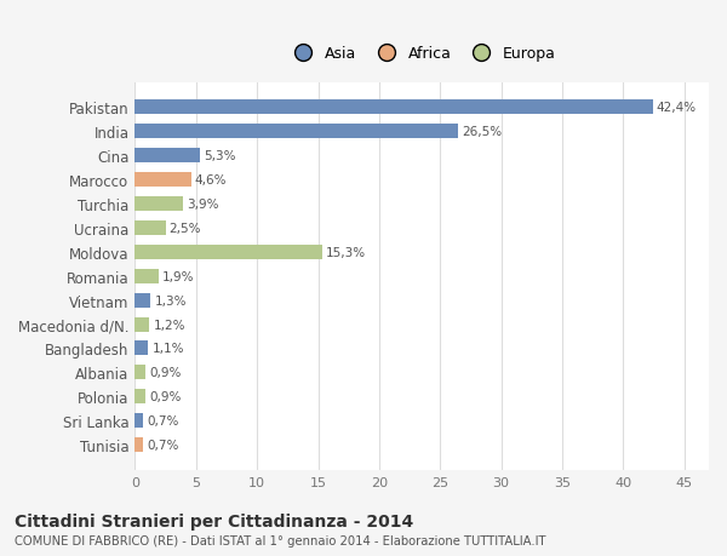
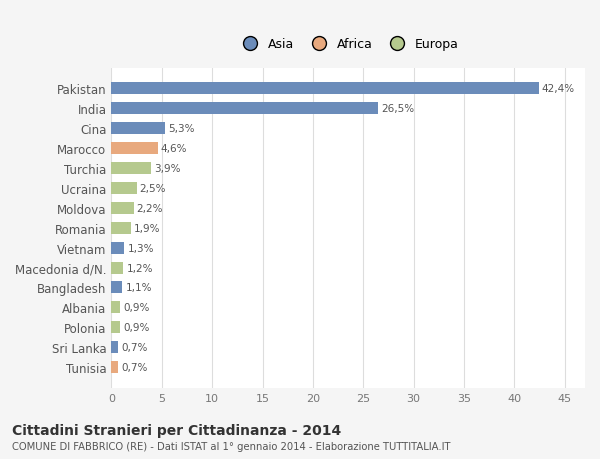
Moldova: 15,3% -> 2,2%
